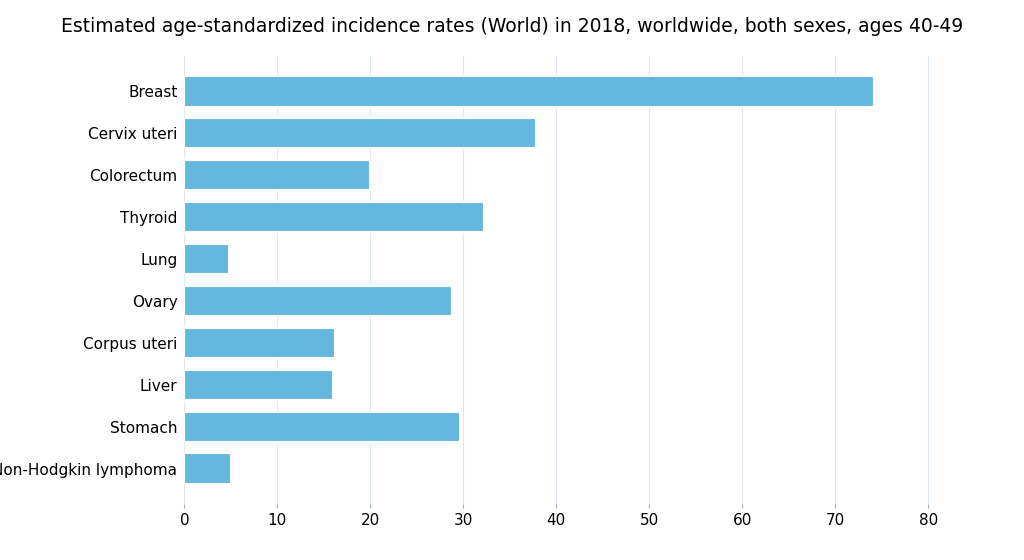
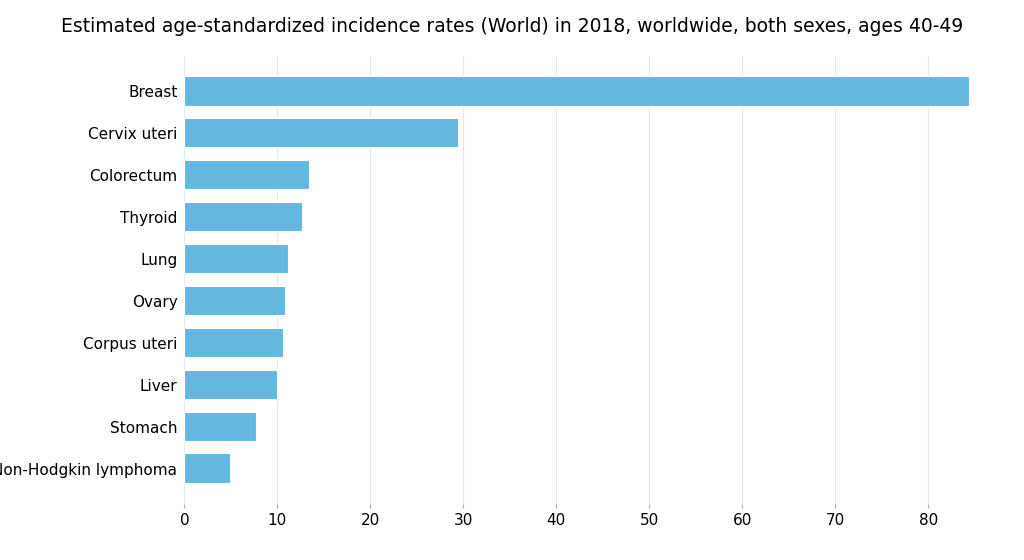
Breast: 74.2 -> 84.5
Cervix uteri: 37.8 -> 29.5
Colorectum: 20.0 -> 13.5
Thyroid: 32.2 -> 12.8
Lung: 4.8 -> 11.3
Ovary: 28.8 -> 10.9
Corpus uteri: 16.2 -> 10.7
Liver: 16.0 -> 10.1
Stomach: 29.6 -> 7.8
